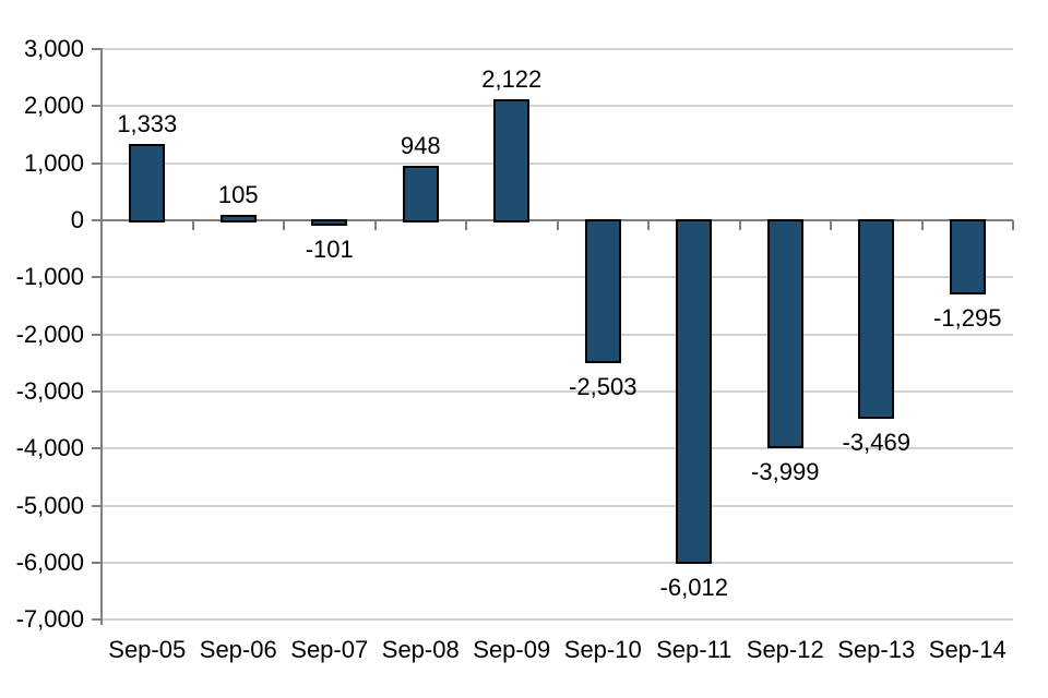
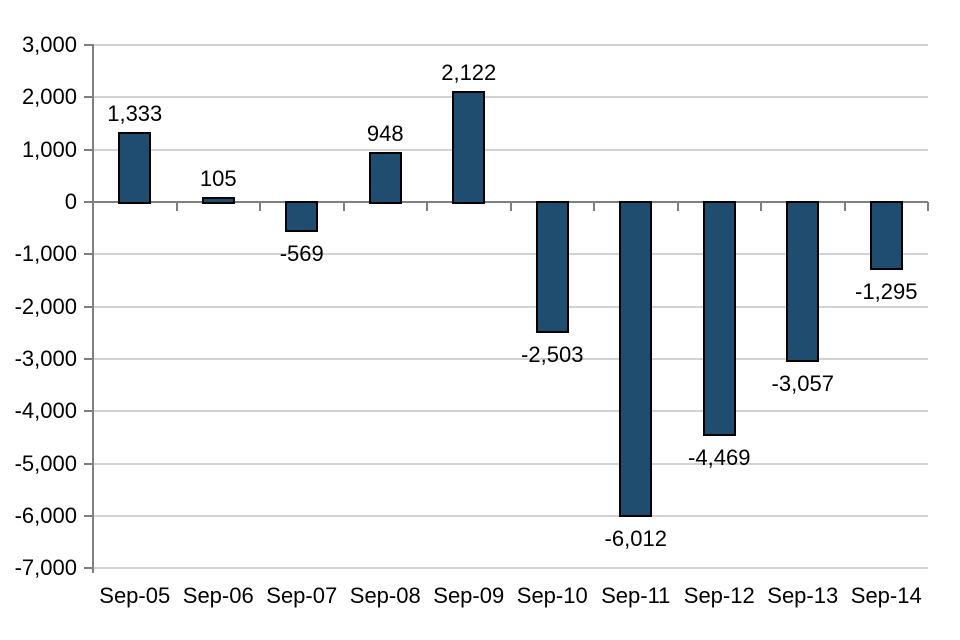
Sep-07: -101 -> -569
Sep-12: -3,999 -> -4,469
Sep-13: -3,469 -> -3,057
